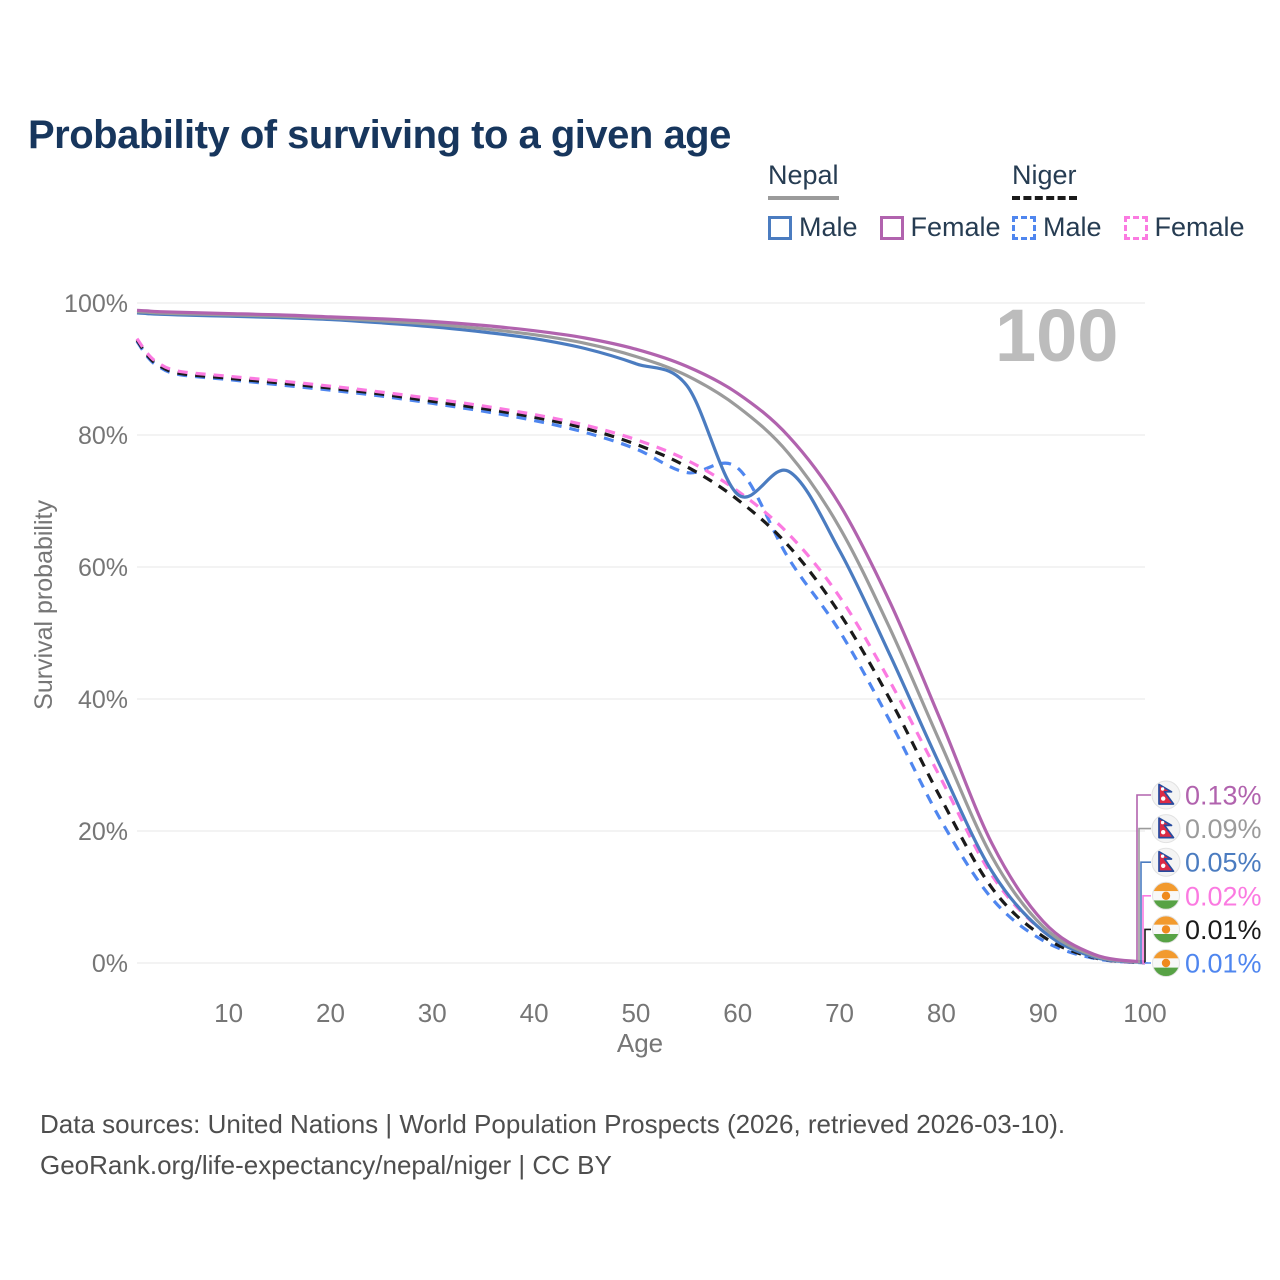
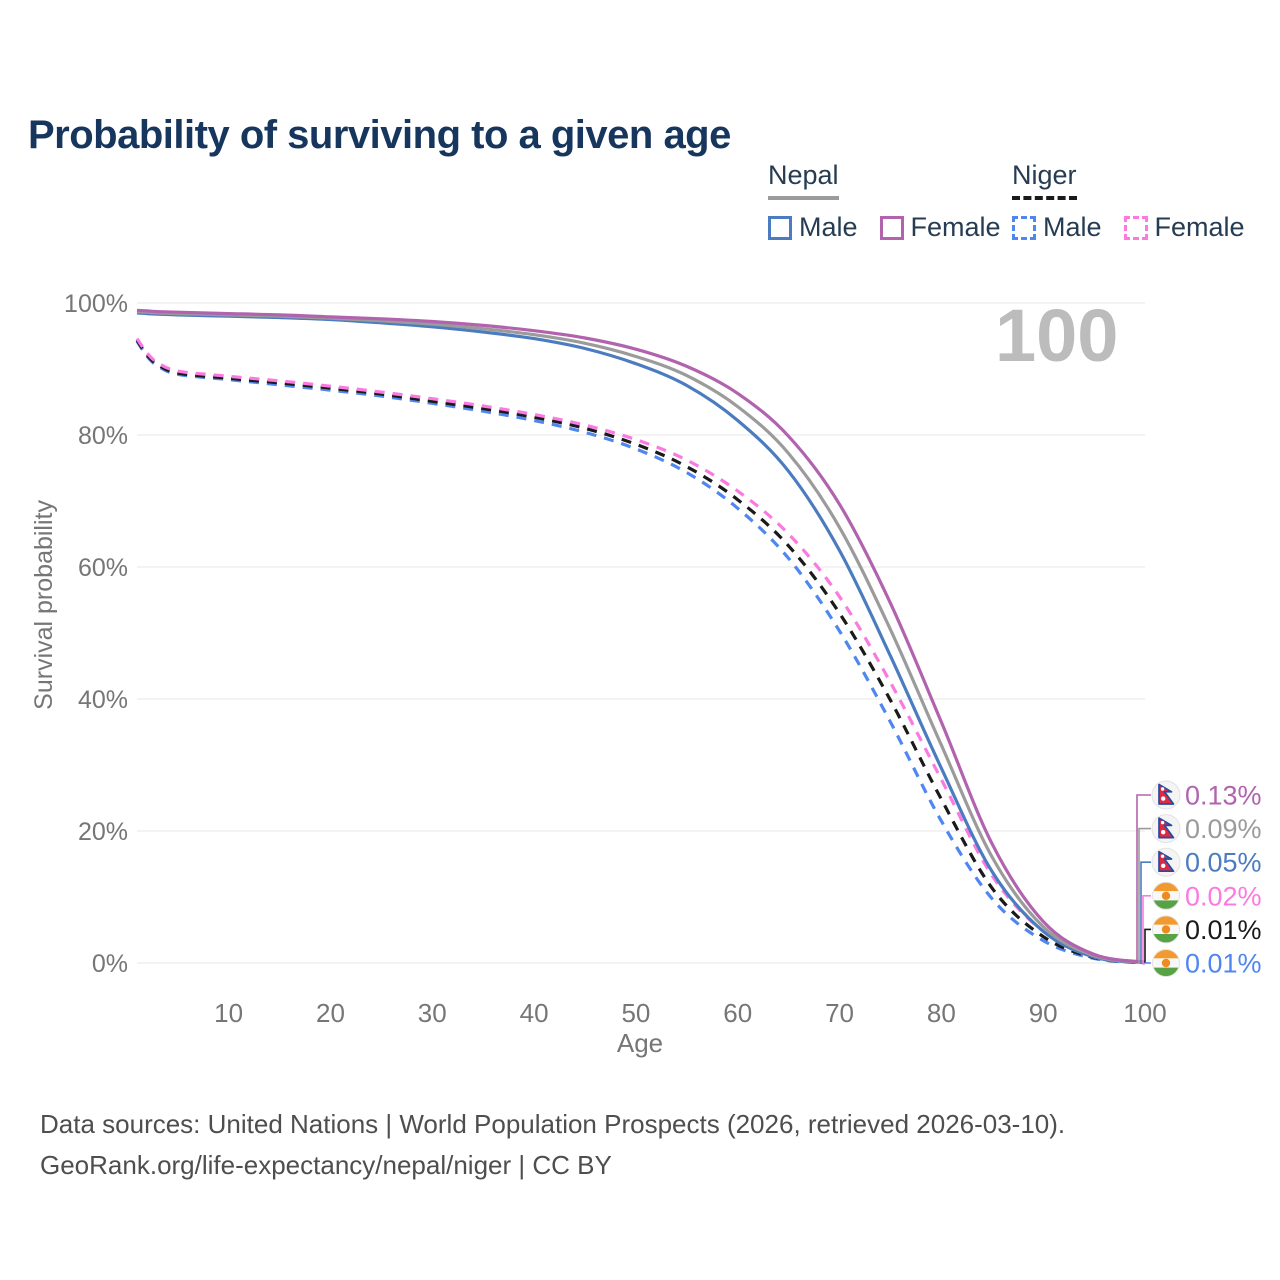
Nepal Male/60: 71% -> 82%
Niger Male/60: 75% -> 69%
